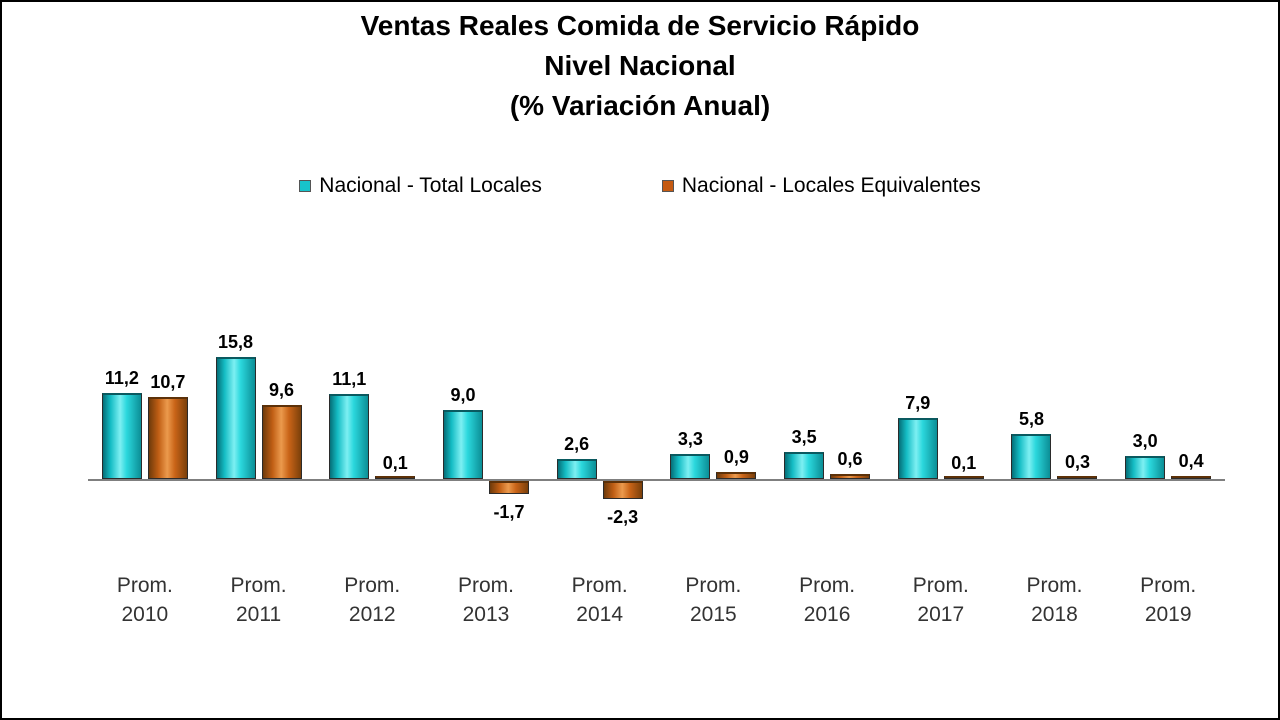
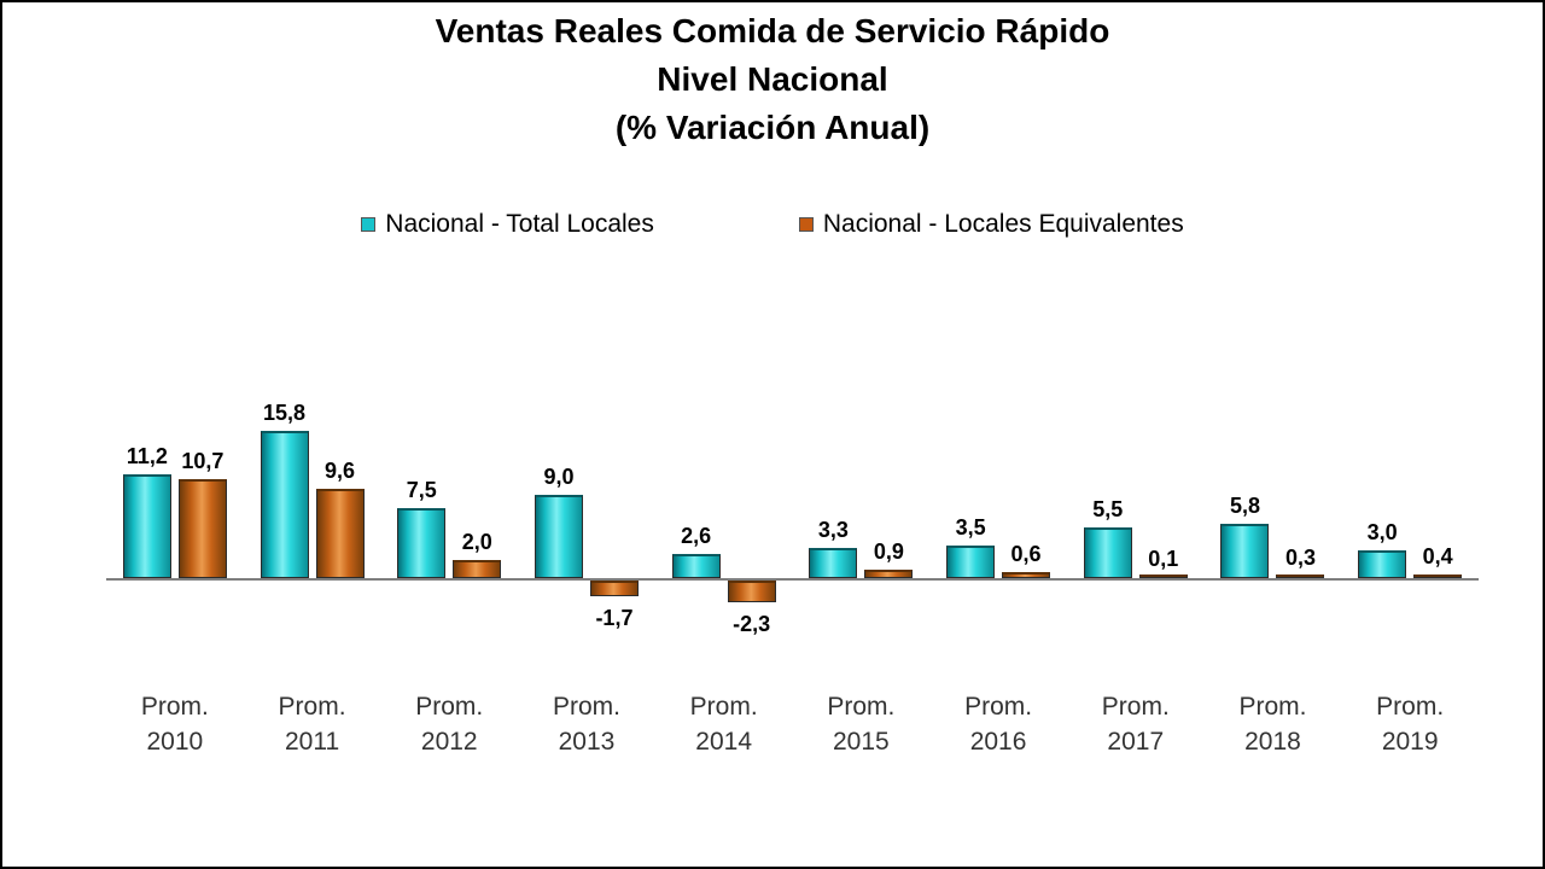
Nacional - Total Locales/Prom. 2012: 11,1 -> 7,5
Nacional - Locales Equivalentes/Prom. 2012: 0,1 -> 2,0
Nacional - Total Locales/Prom. 2017: 7,9 -> 5,5
